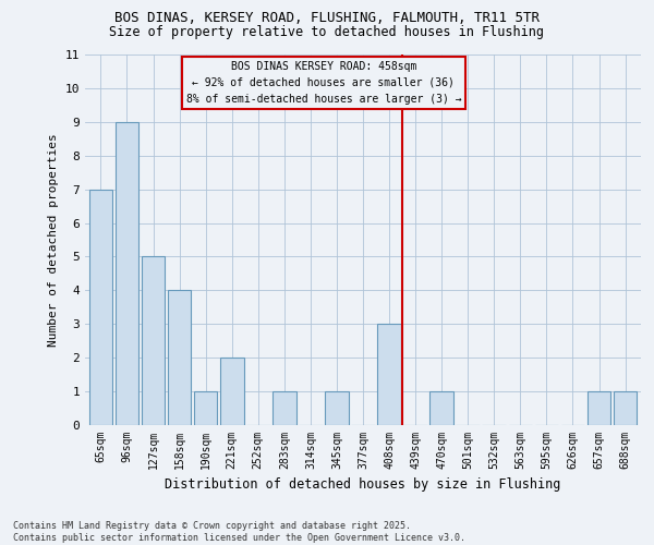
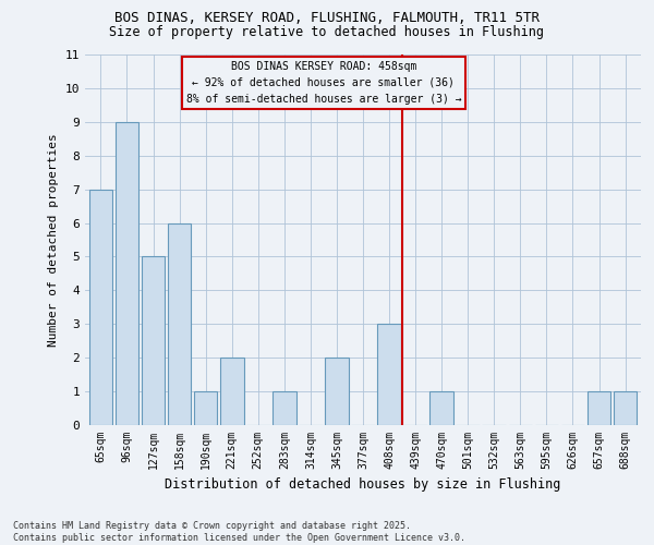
158sqm: 4 -> 6
345sqm: 1 -> 2
